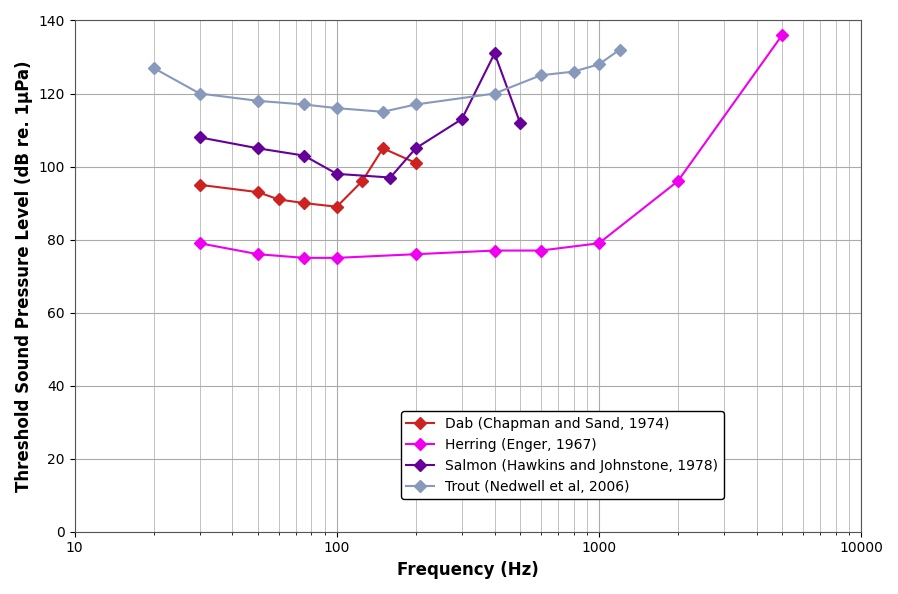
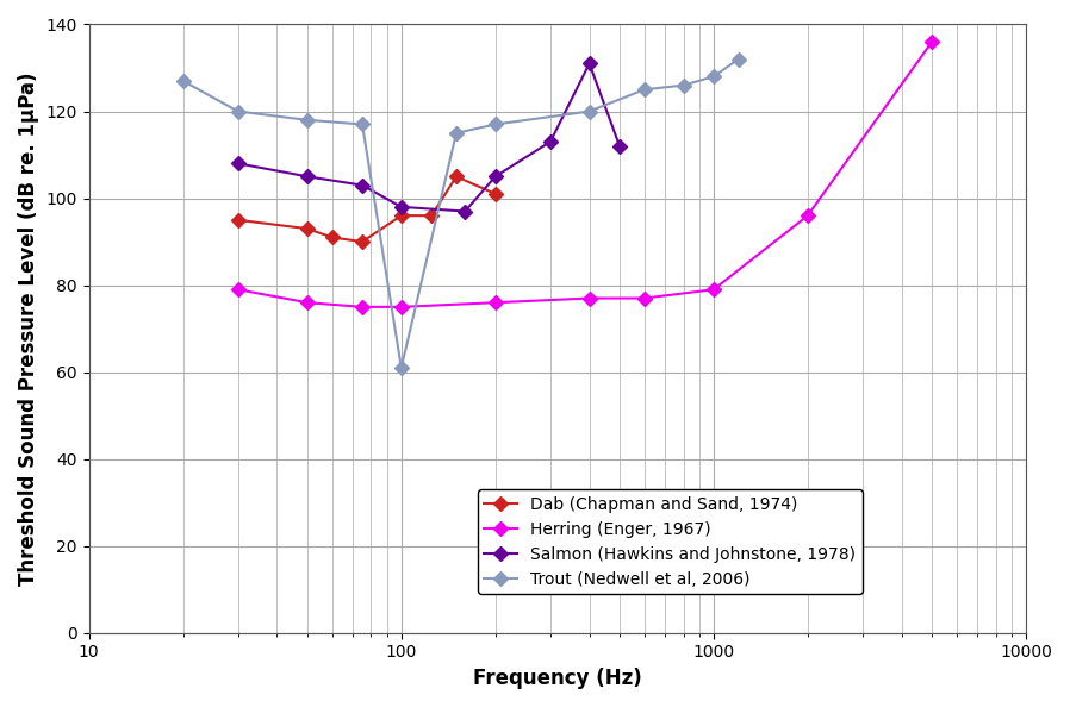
Dab (Chapman and Sand, 1974)/100: 89 -> 96
Trout (Nedwell et al, 2006)/100: 116 -> 61
